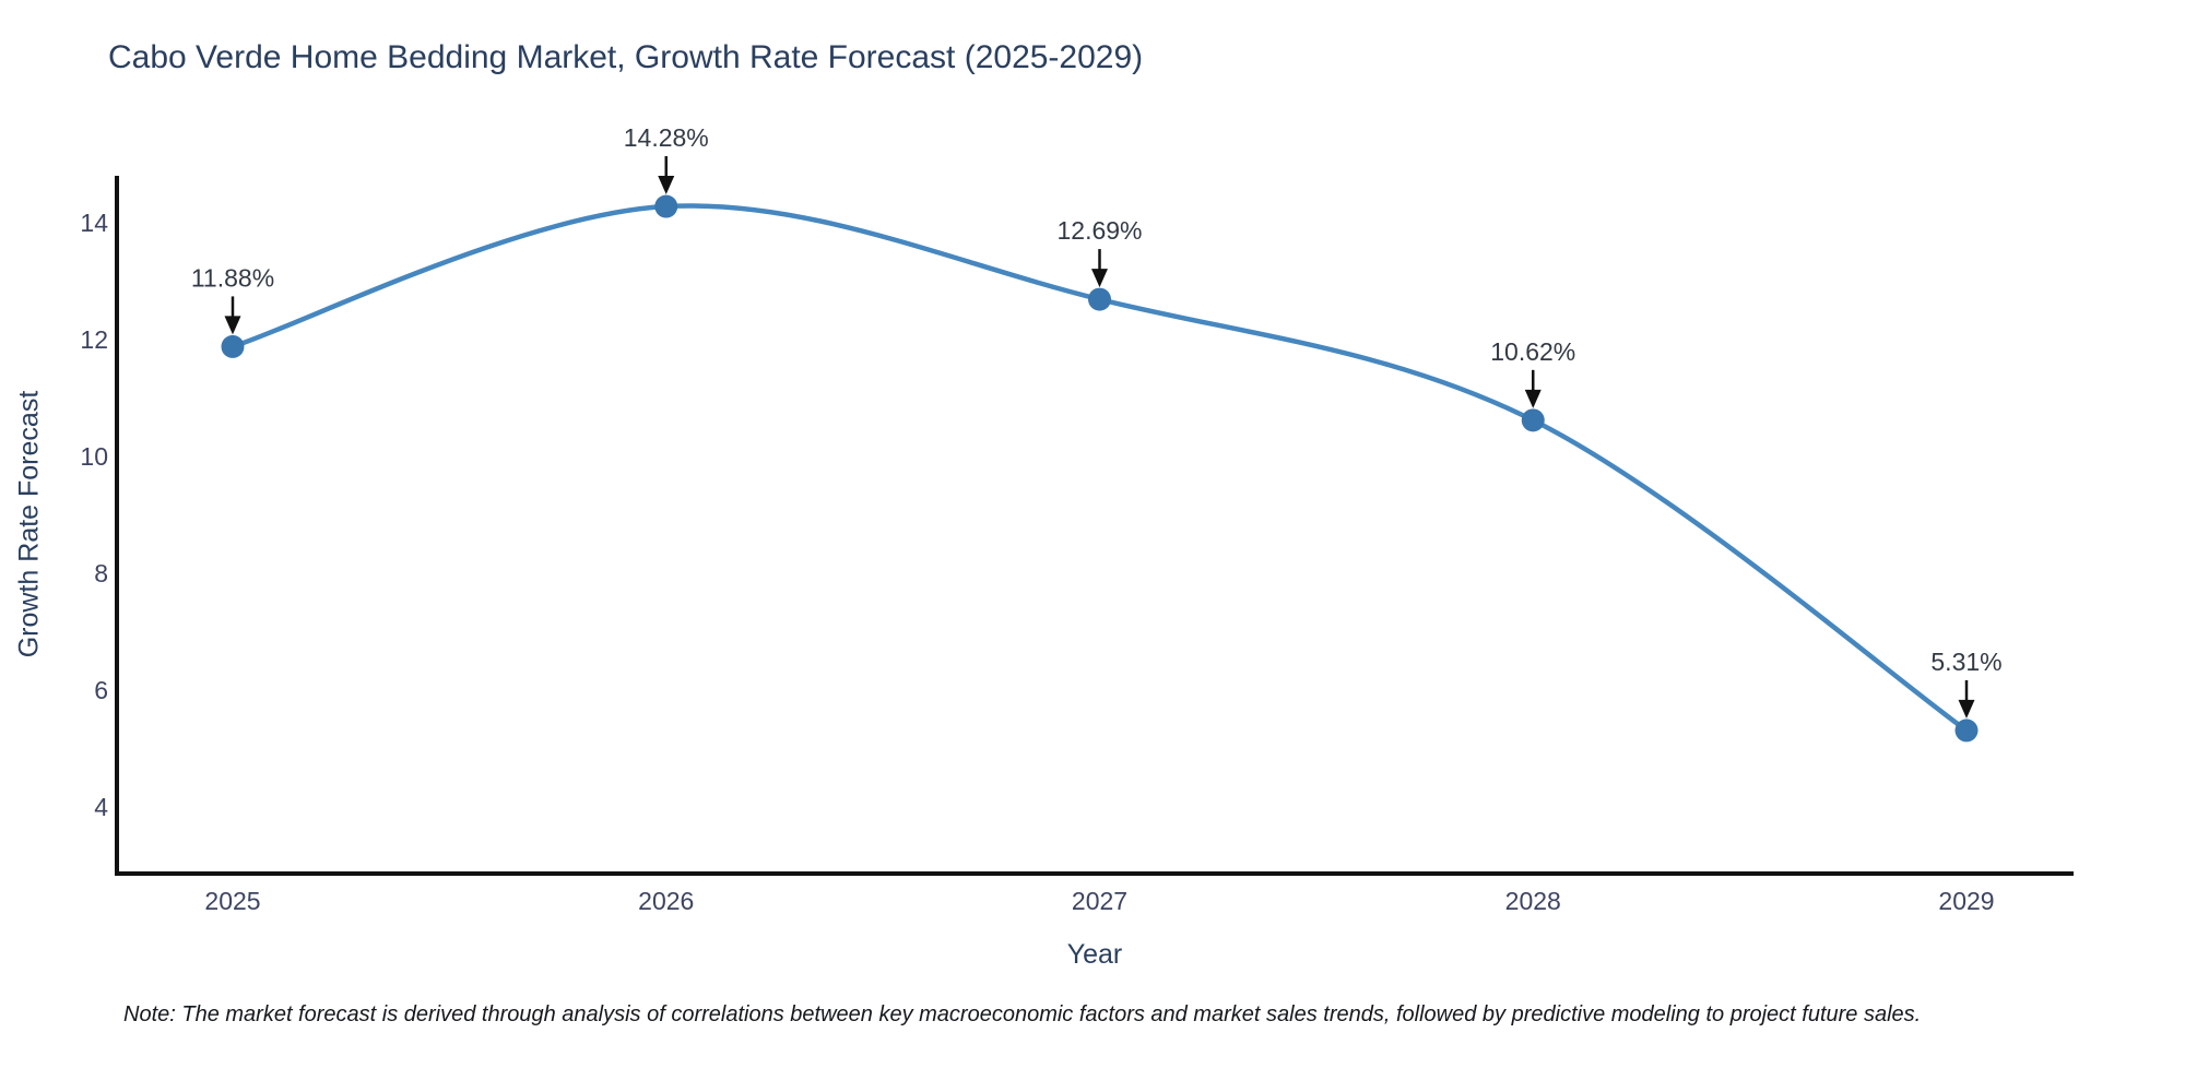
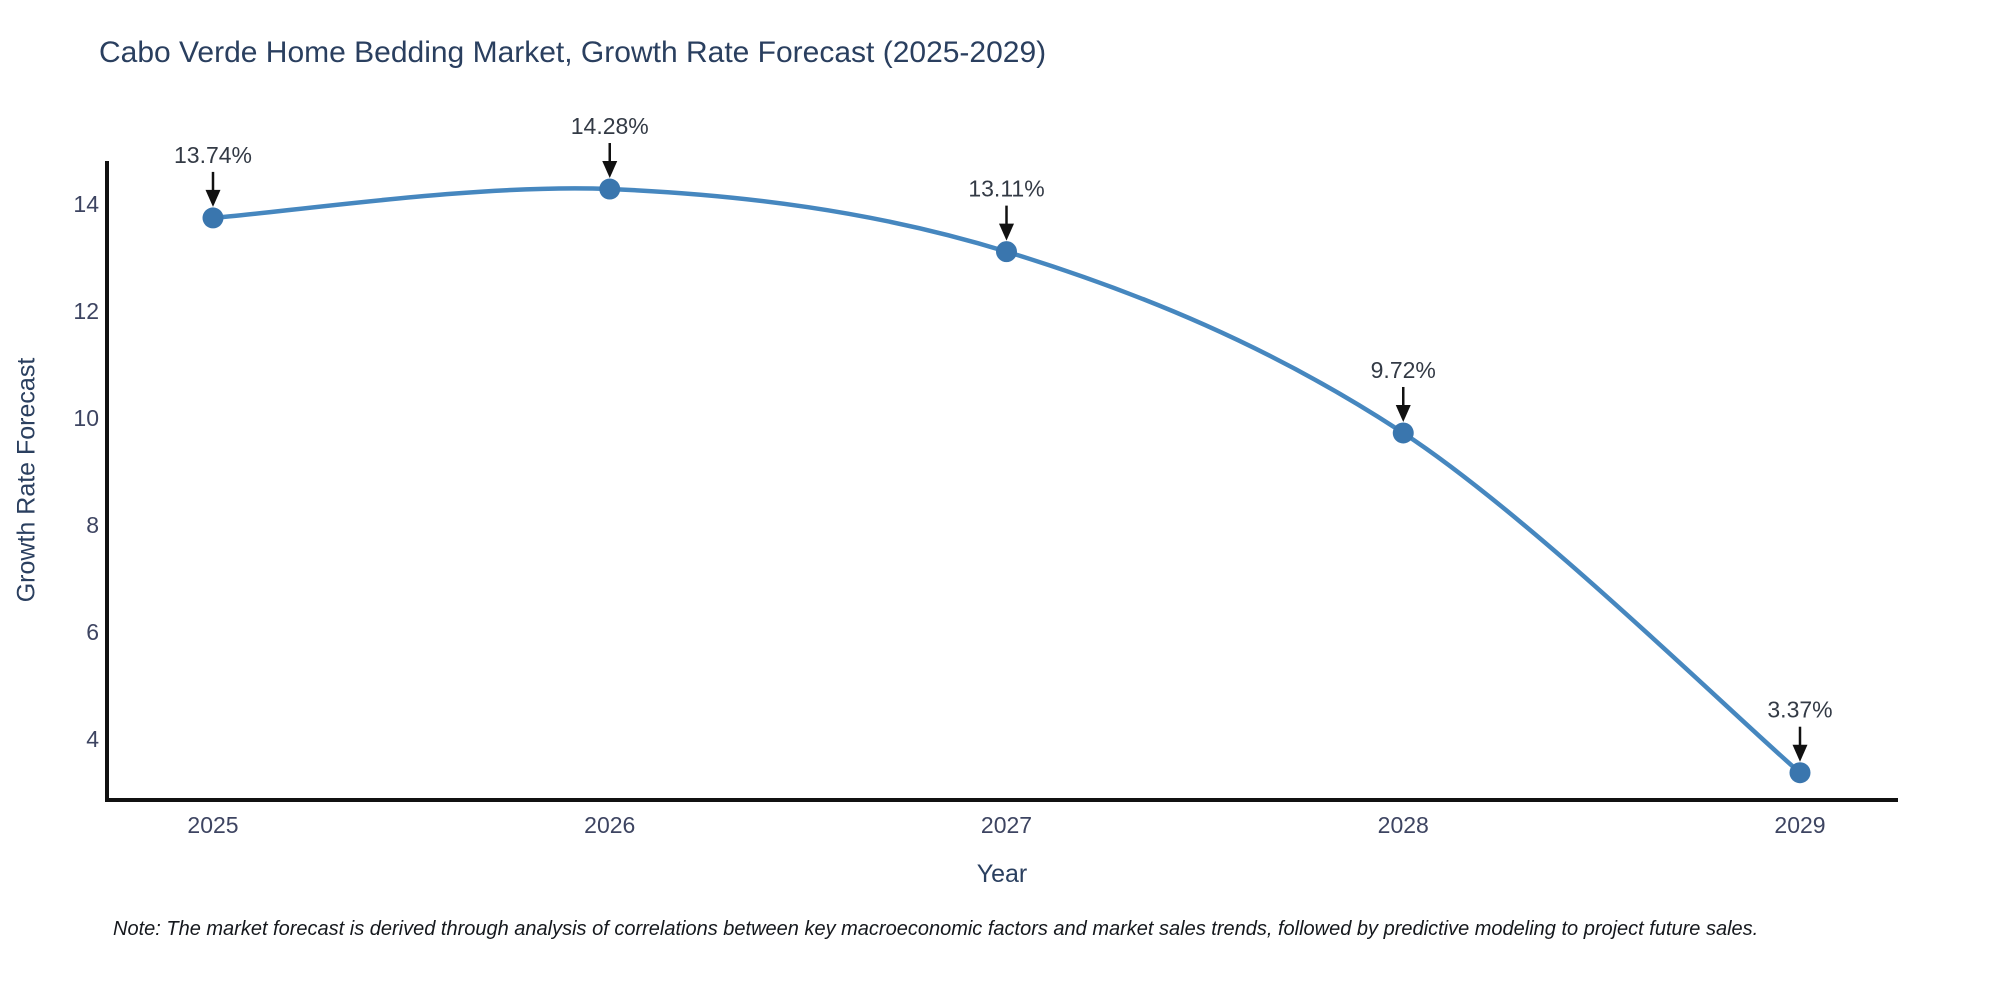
2025: 11.88% -> 13.74%
2027: 12.69% -> 13.11%
2028: 10.62% -> 9.72%
2029: 5.31% -> 3.37%
